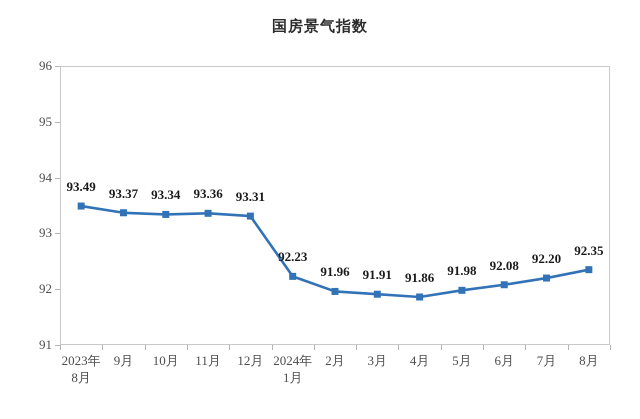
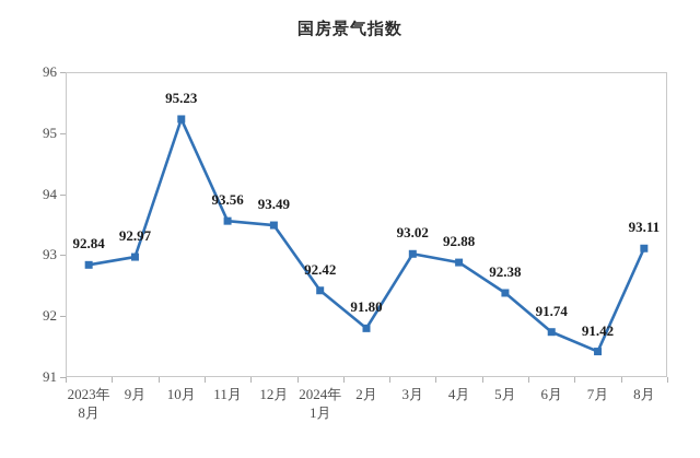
2023年 8月: 93.49 -> 92.84
9月: 93.37 -> 92.97
10月: 93.34 -> 95.23
11月: 93.36 -> 93.56
12月: 93.31 -> 93.49
2024年 1月: 92.23 -> 92.42
2月: 91.96 -> 91.80
3月: 91.91 -> 93.02
4月: 91.86 -> 92.88
5月: 91.98 -> 92.38
6月: 92.08 -> 91.74
7月: 92.20 -> 91.42
8月: 92.35 -> 93.11
